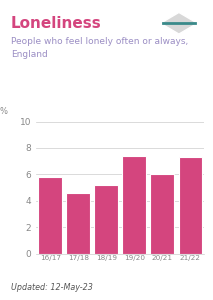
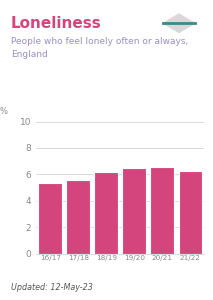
16/17: 5.8 -> 5.3
17/18: 4.6 -> 5.5
18/19: 5.2 -> 6.2
19/20: 7.4 -> 6.5
20/21: 6.0 -> 6.5
21/22: 7.3 -> 6.2
